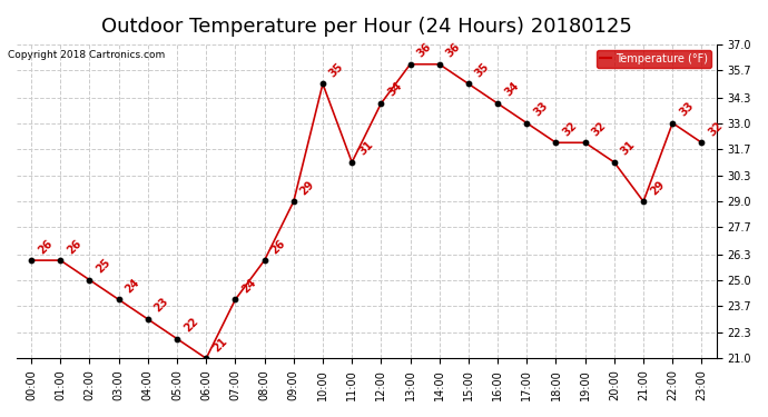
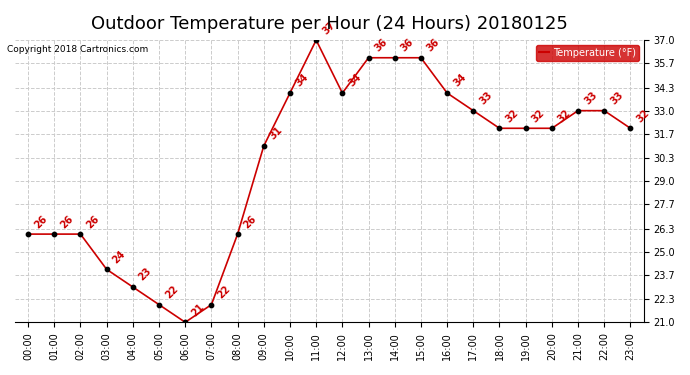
02:00: 25 -> 26
07:00: 24 -> 22
09:00: 29 -> 31
10:00: 35 -> 34
11:00: 31 -> 37
15:00: 35 -> 36
20:00: 31 -> 32
21:00: 29 -> 33
